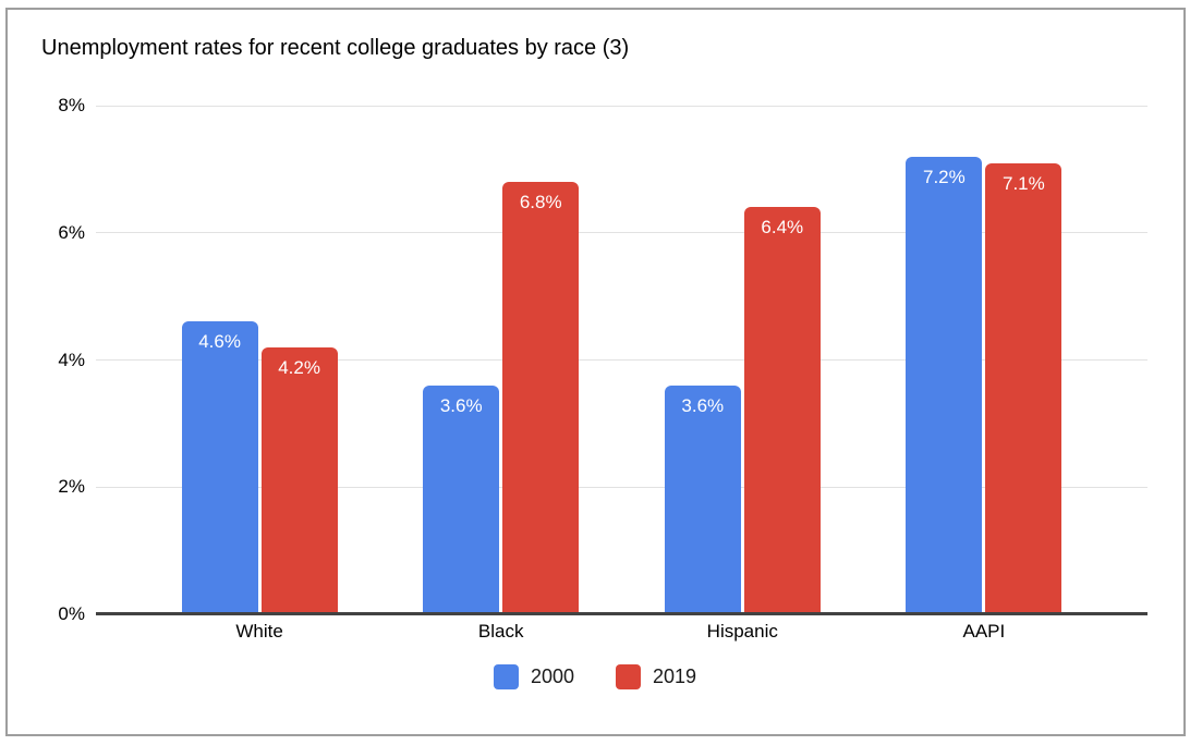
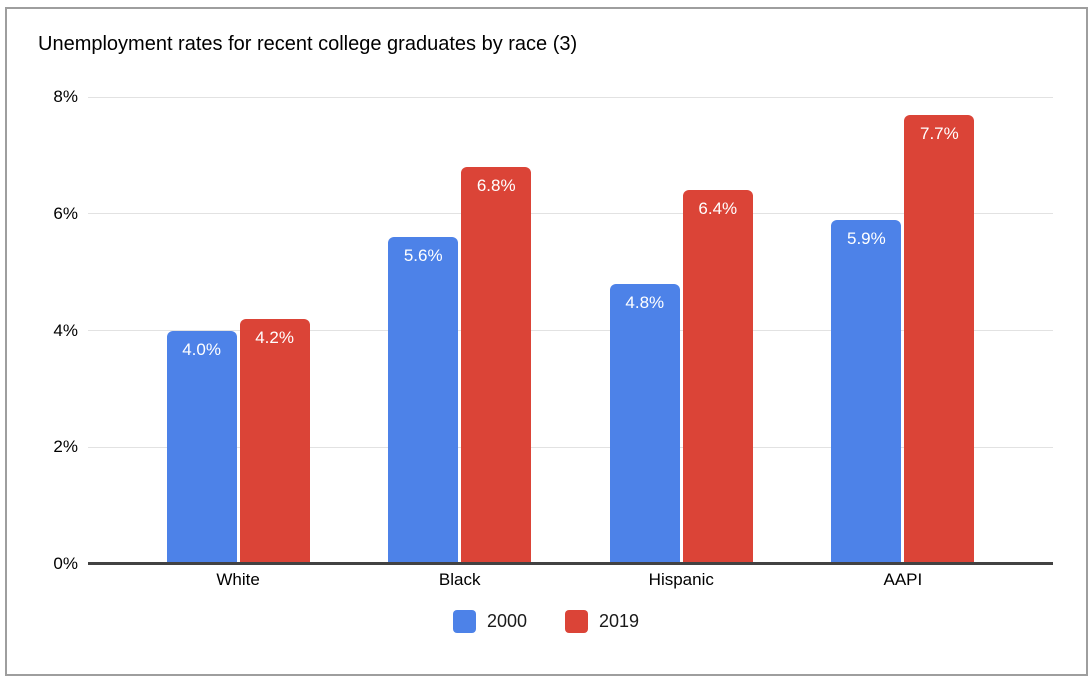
2000/White: 4.6% -> 4.0%
2000/Black: 3.6% -> 5.6%
2000/Hispanic: 3.6% -> 4.8%
2000/AAPI: 7.2% -> 5.9%
2019/AAPI: 7.1% -> 7.7%
